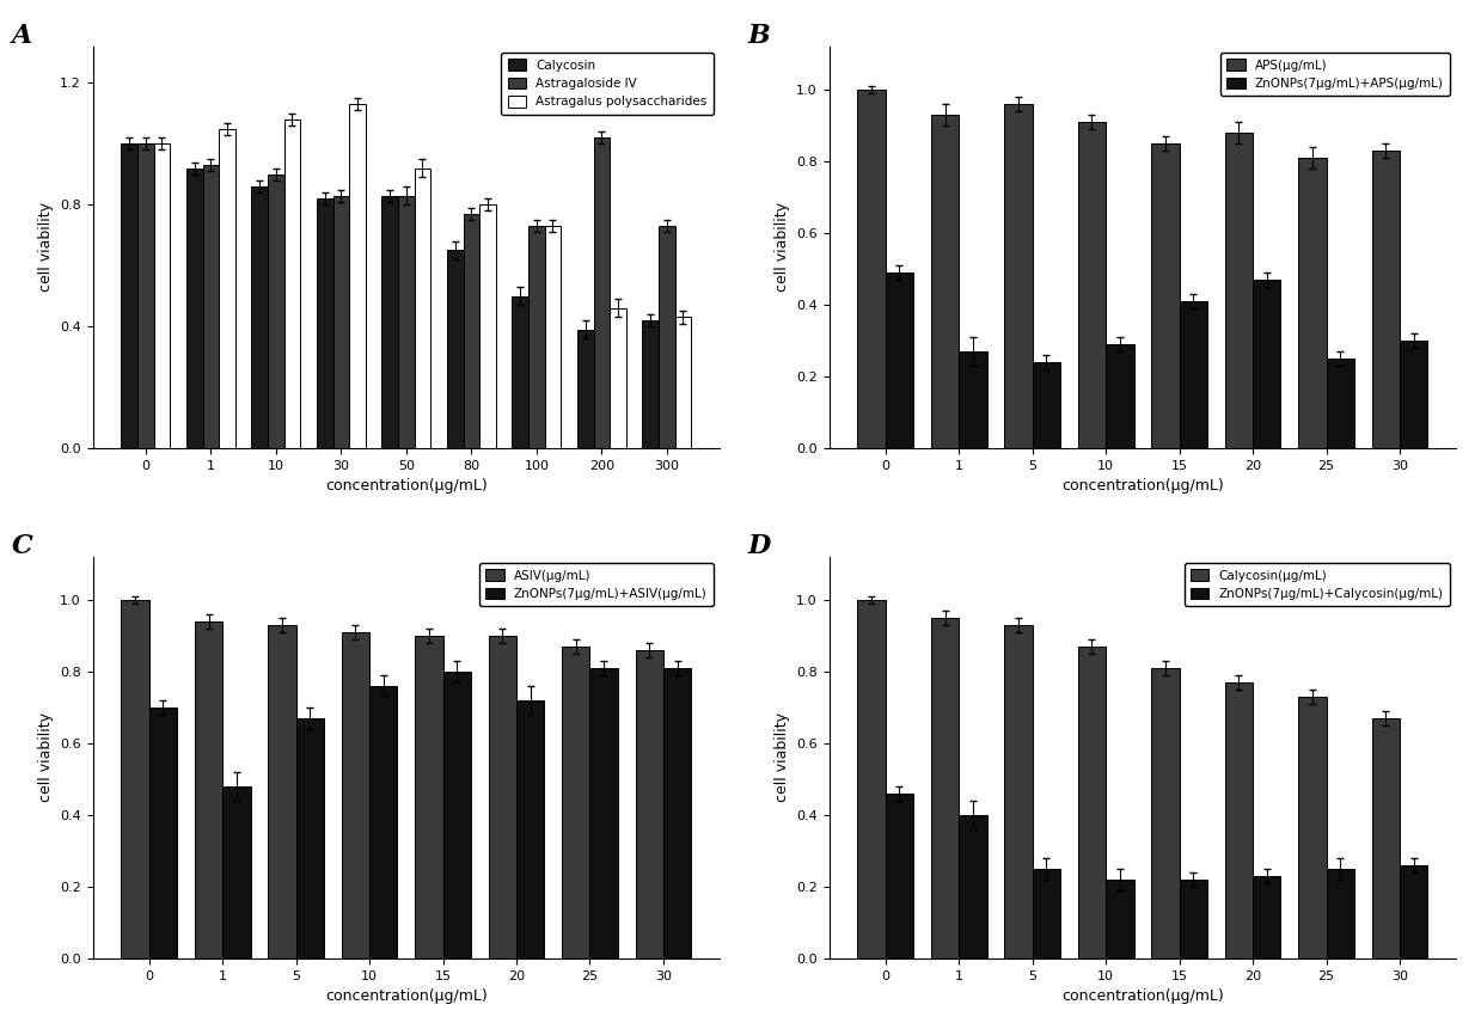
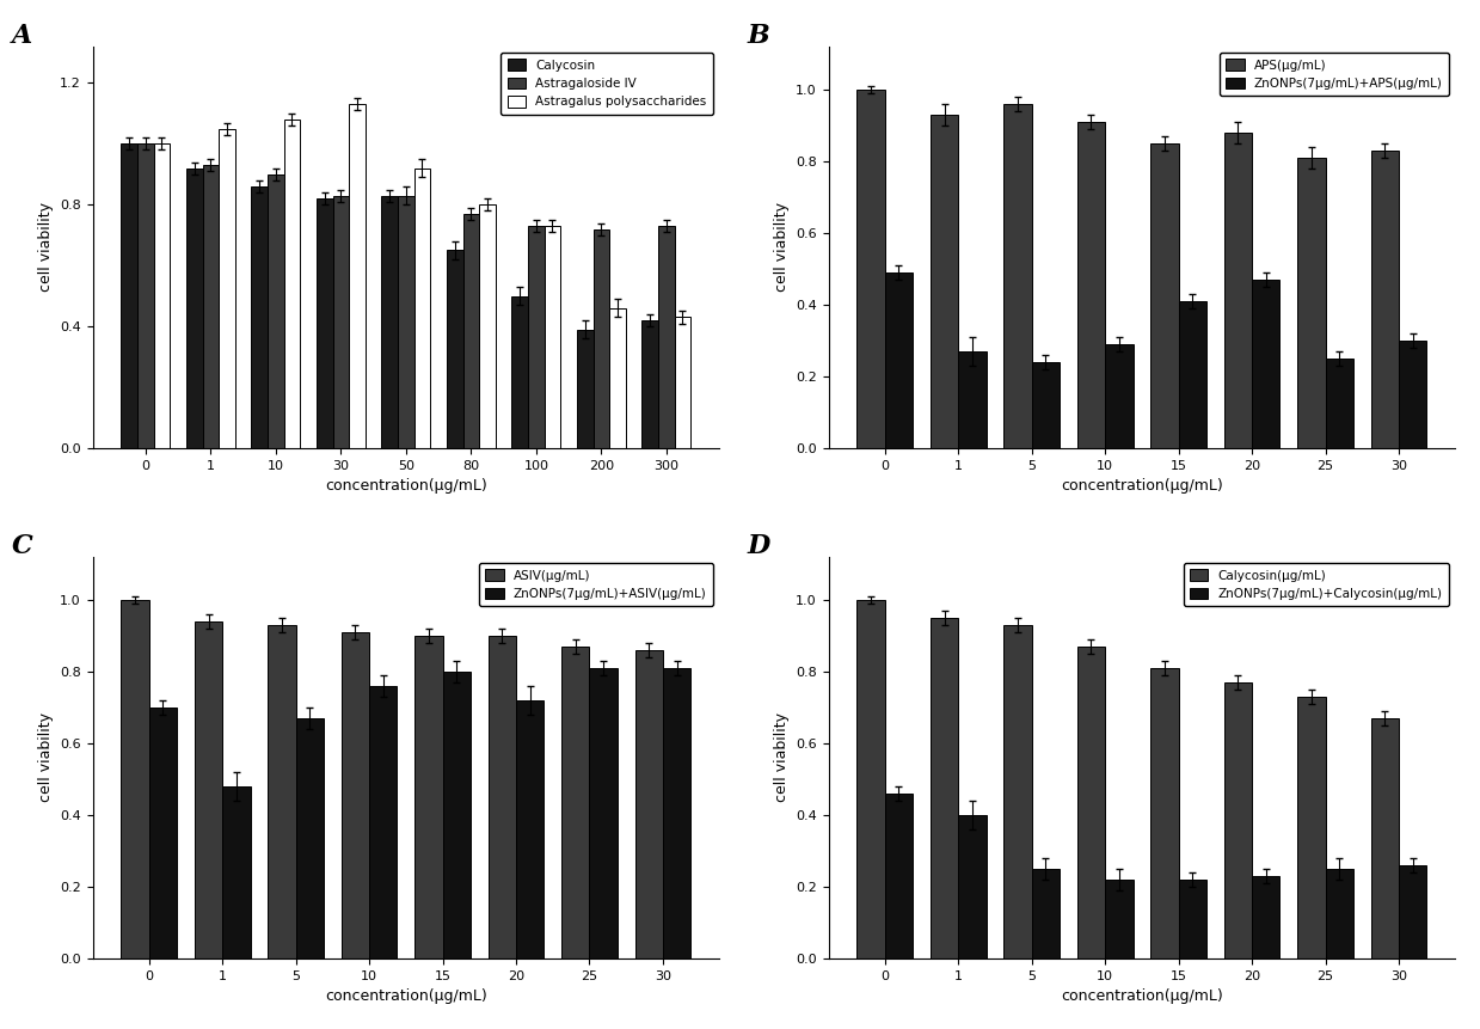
Astragaloside IV/200: 1.02 -> 0.72
